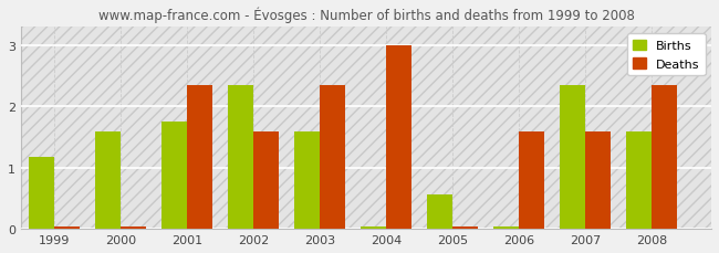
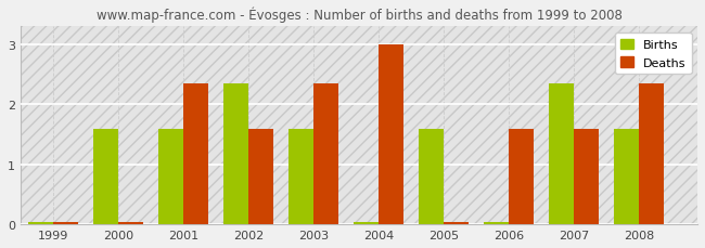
Births/1999: 1.18 -> 0.04
Births/2001: 1.76 -> 1.60
Births/2005: 0.56 -> 1.60
